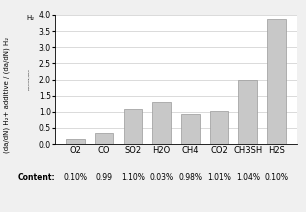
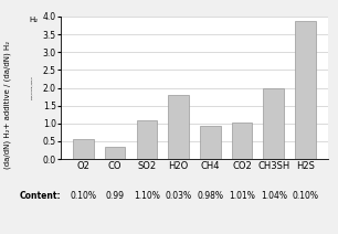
O2: 0.16 -> 0.55
H2O: 1.30 -> 1.80
